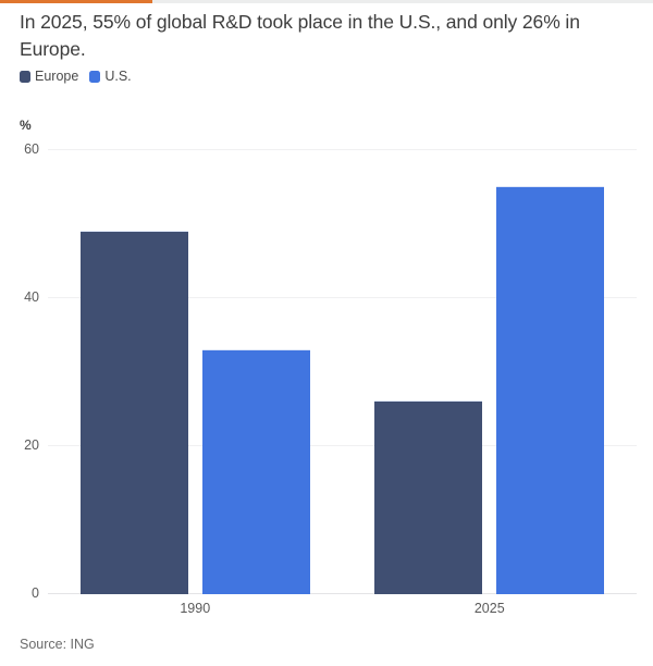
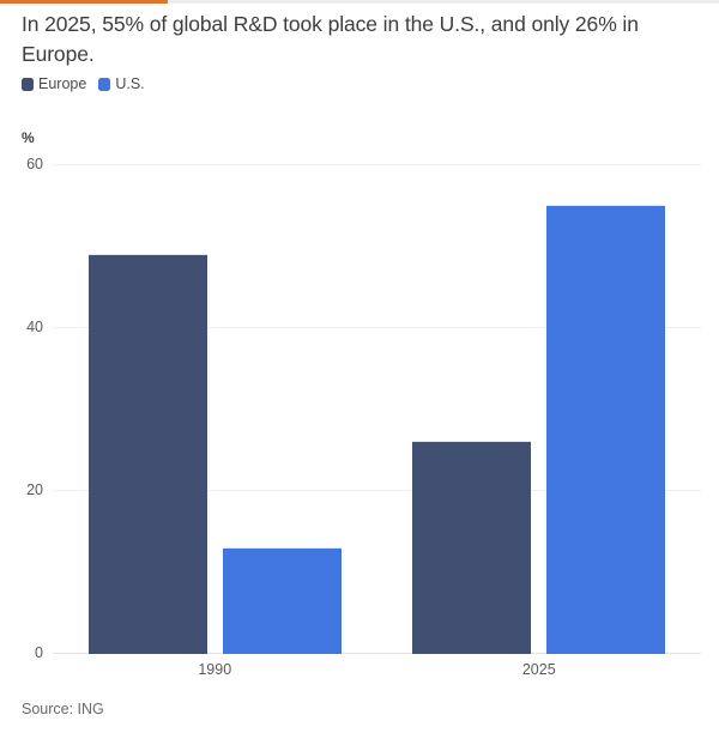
U.S./1990: 33 -> 13
